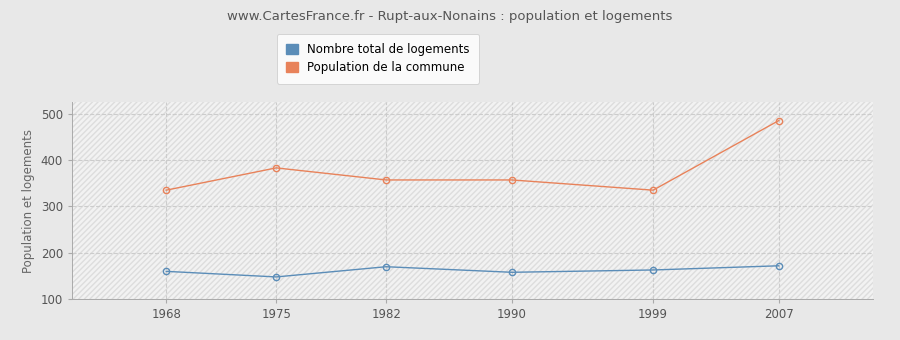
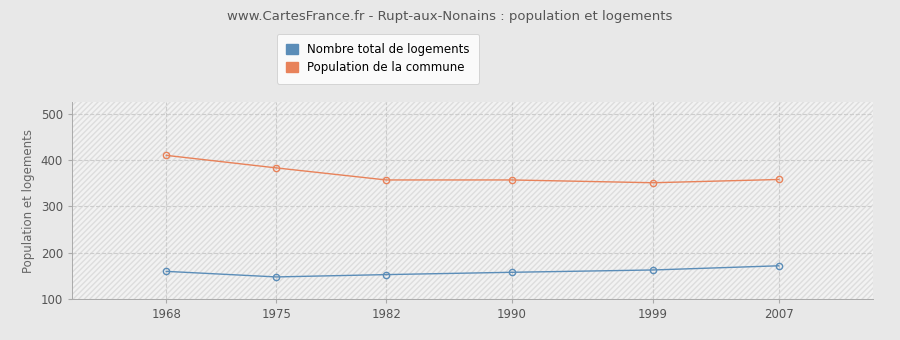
Population de la commune/1968: 335 -> 410
Nombre total de logements/1982: 170 -> 153
Population de la commune/1999: 335 -> 351
Population de la commune/2007: 485 -> 358
